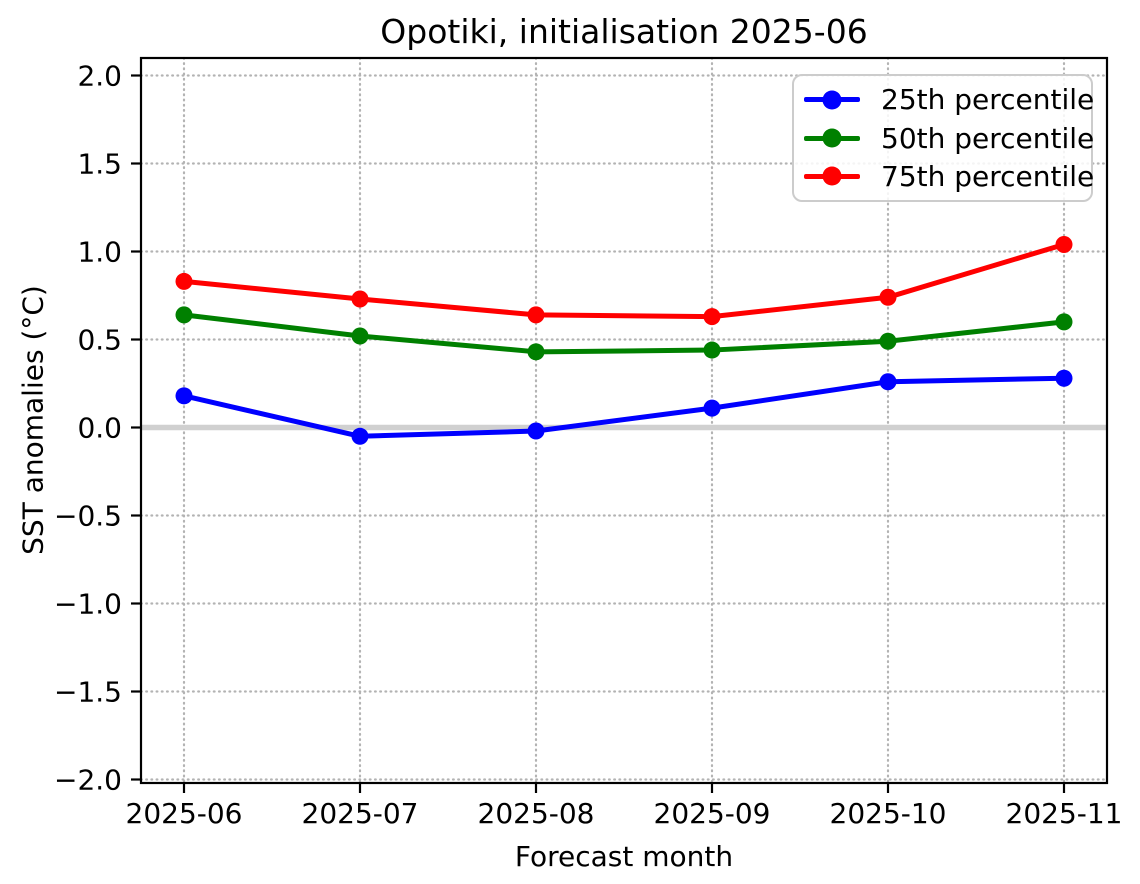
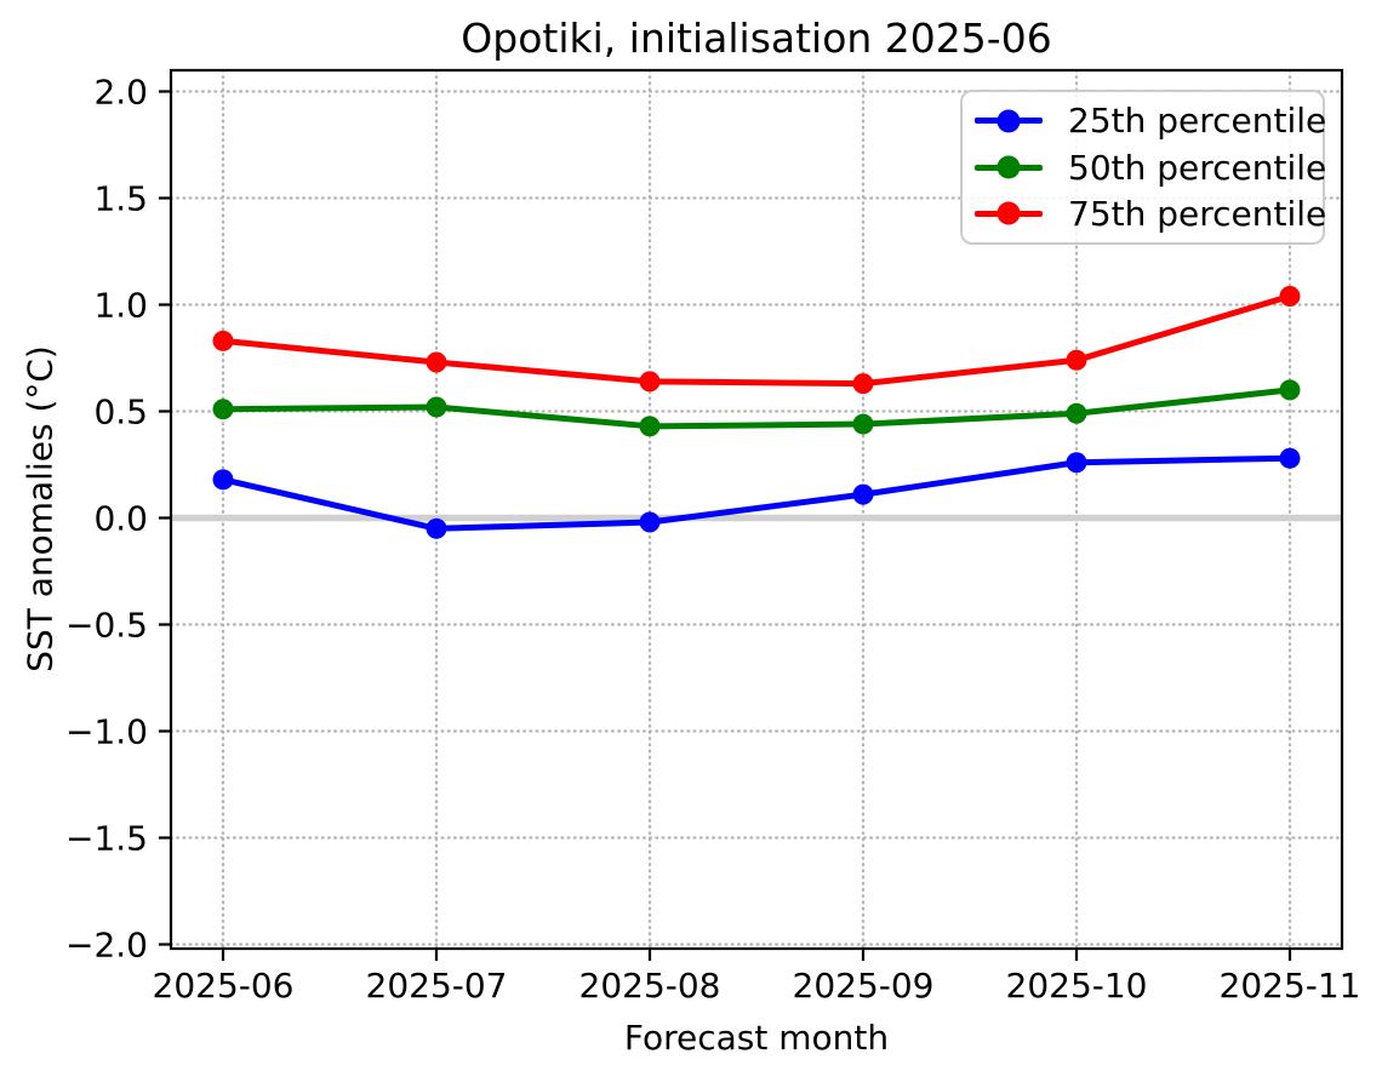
50th percentile/2025-06: 0.64 -> 0.51
